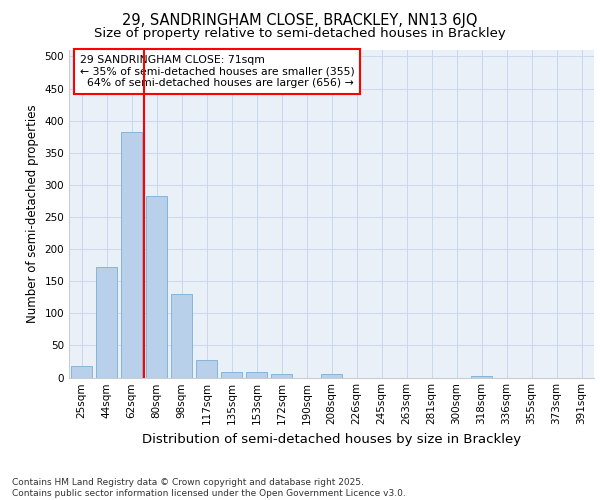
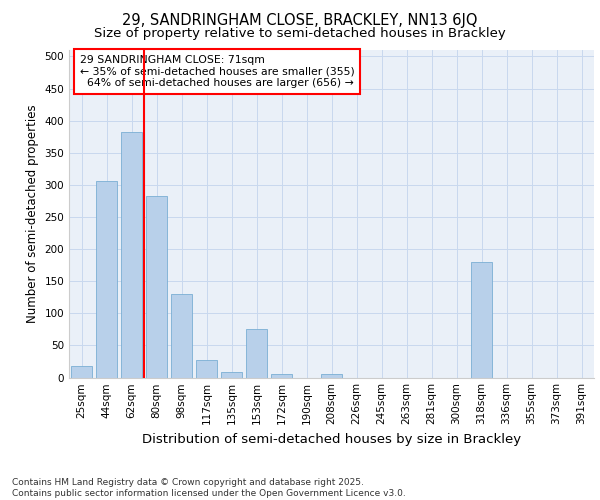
44sqm: 172 -> 306
153sqm: 8 -> 76
318sqm: 2 -> 180
